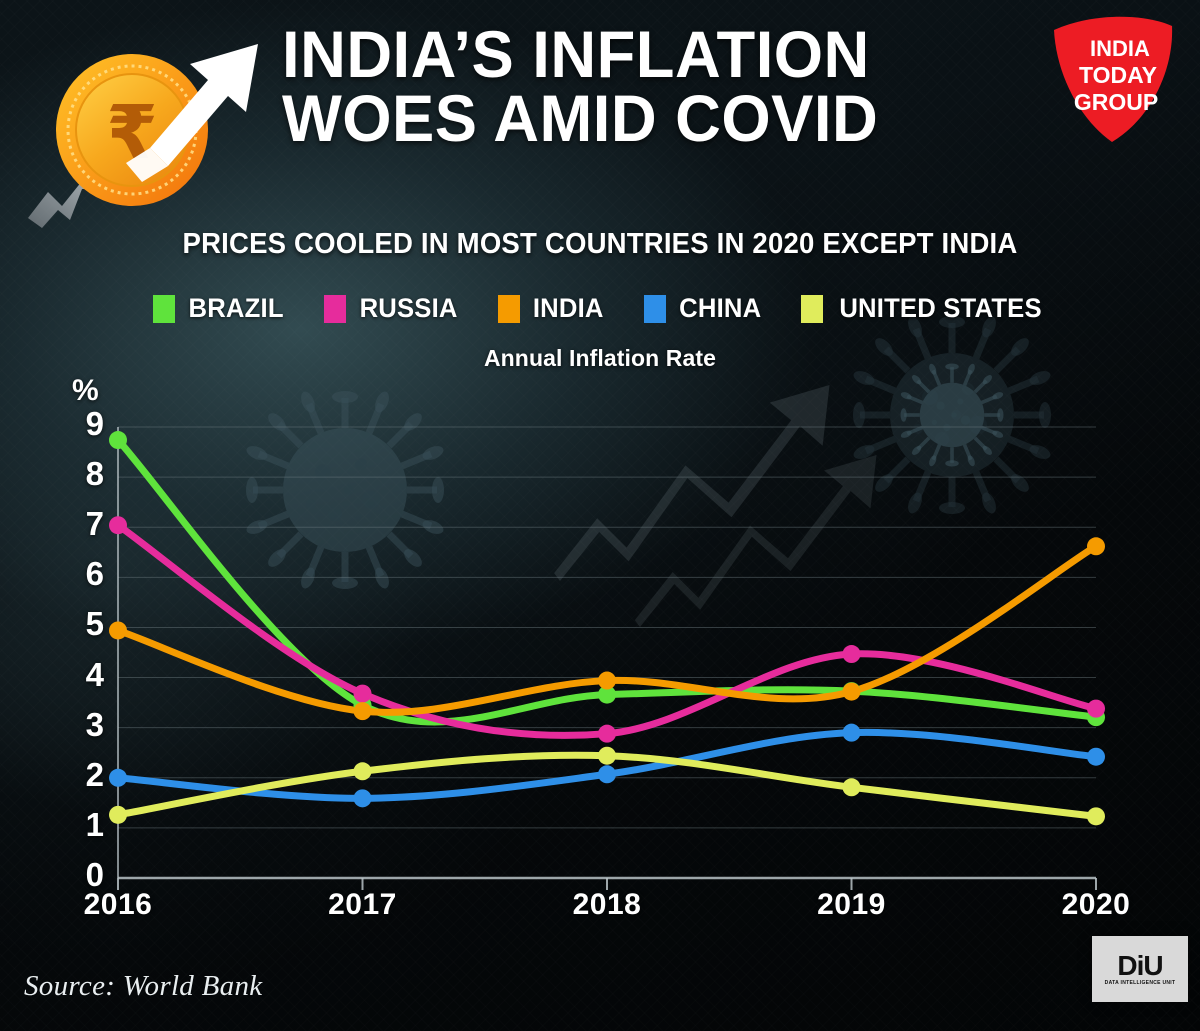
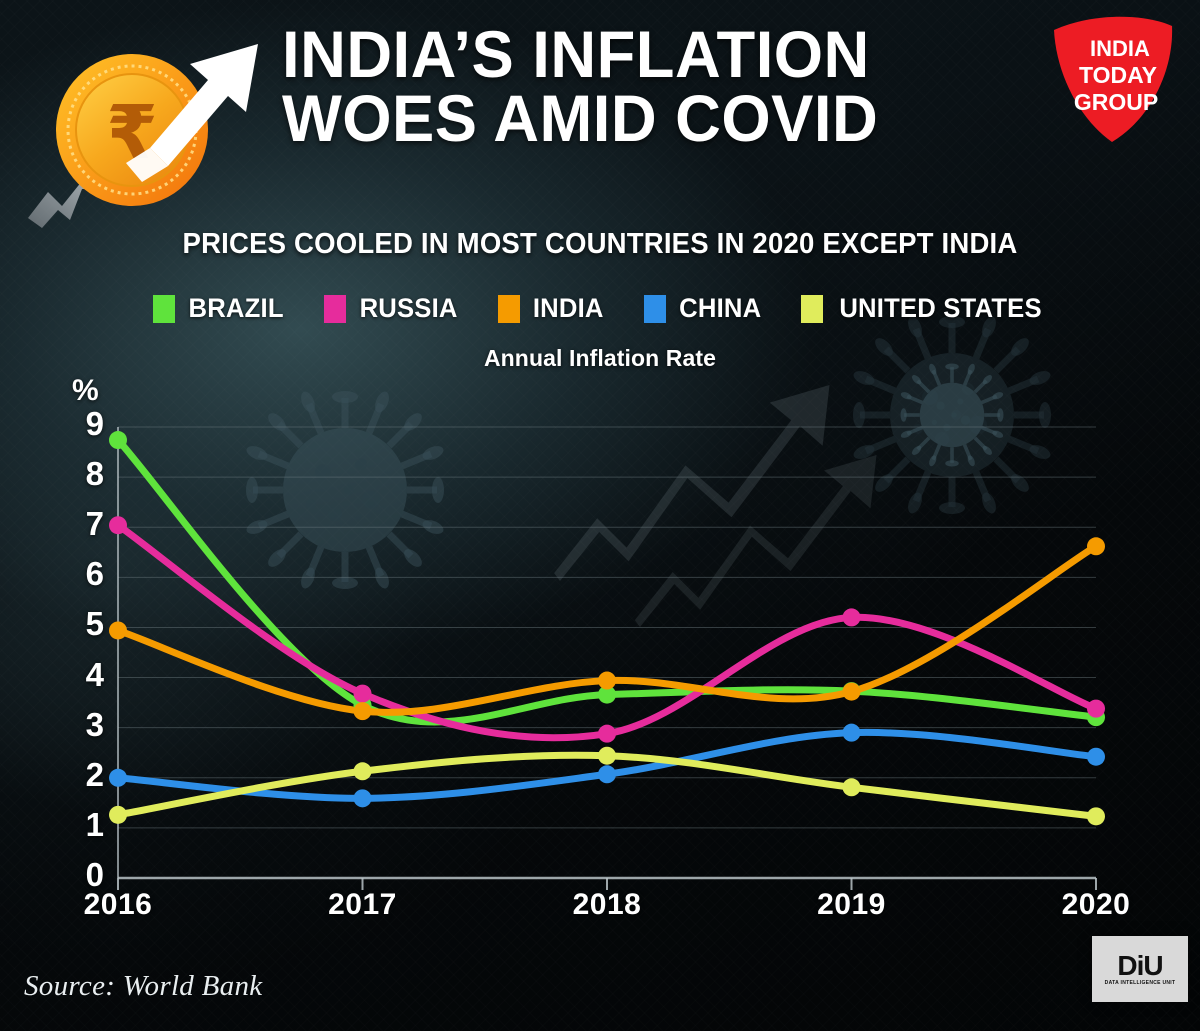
RUSSIA/2019: 4.5 -> 5.2
